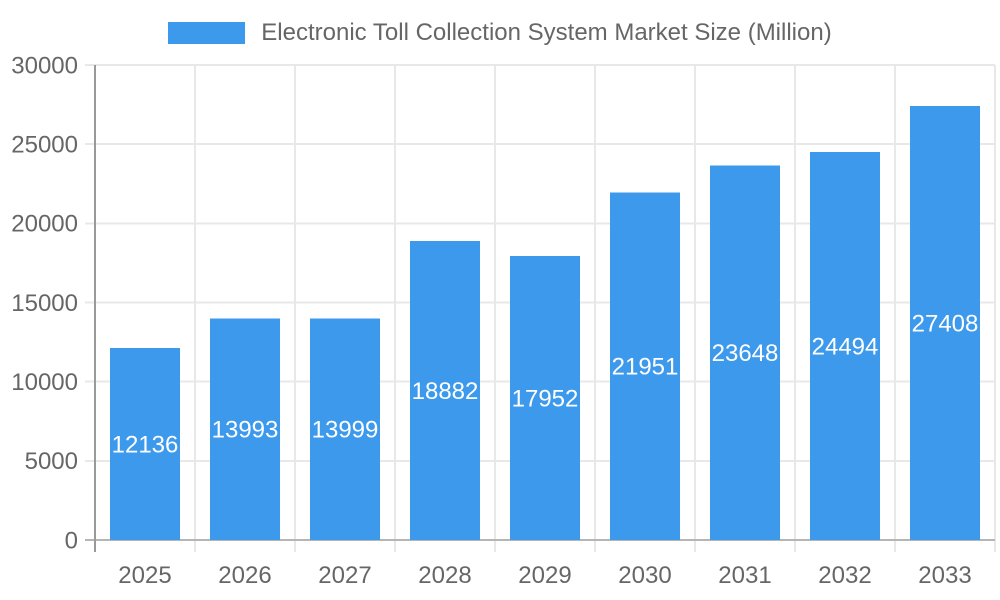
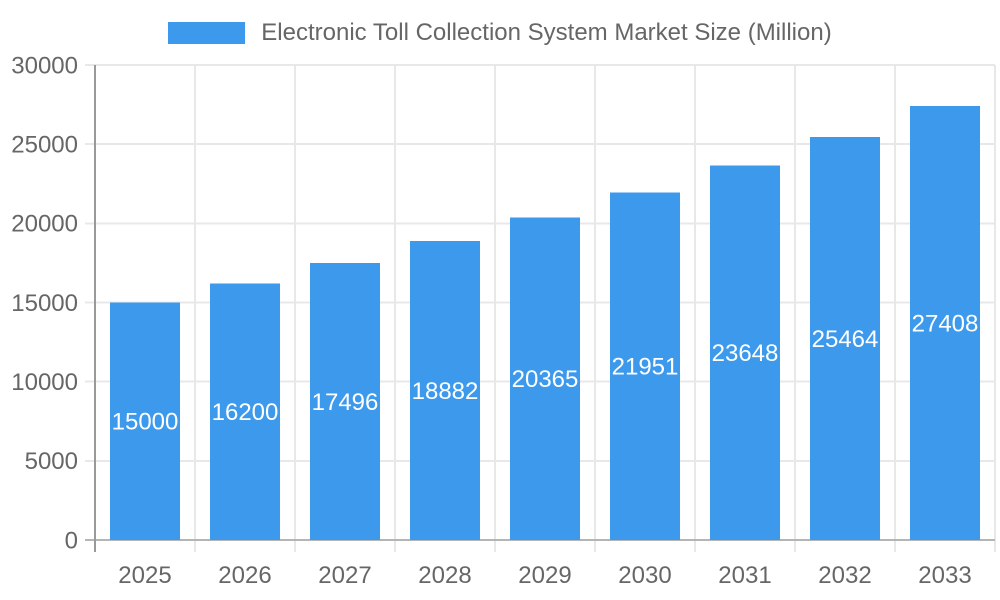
2025: 12136 -> 15000
2026: 13993 -> 16200
2027: 13999 -> 17496
2029: 17952 -> 20365
2032: 24494 -> 25464
